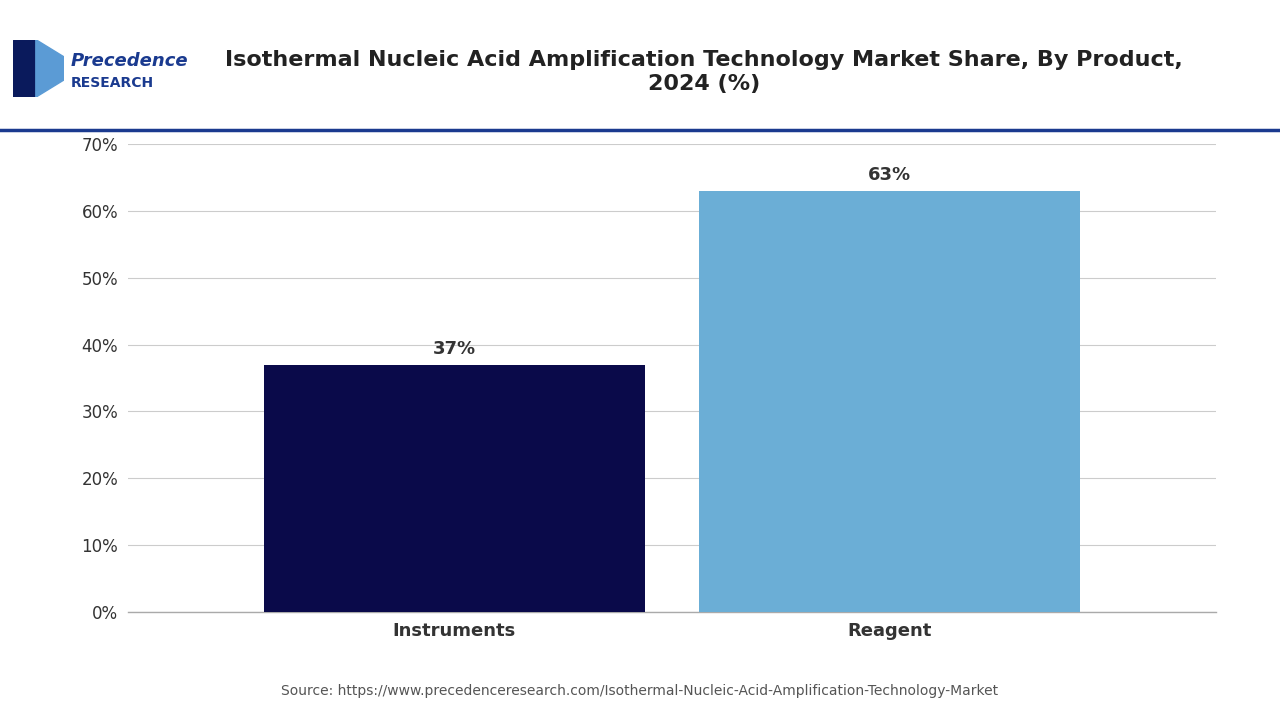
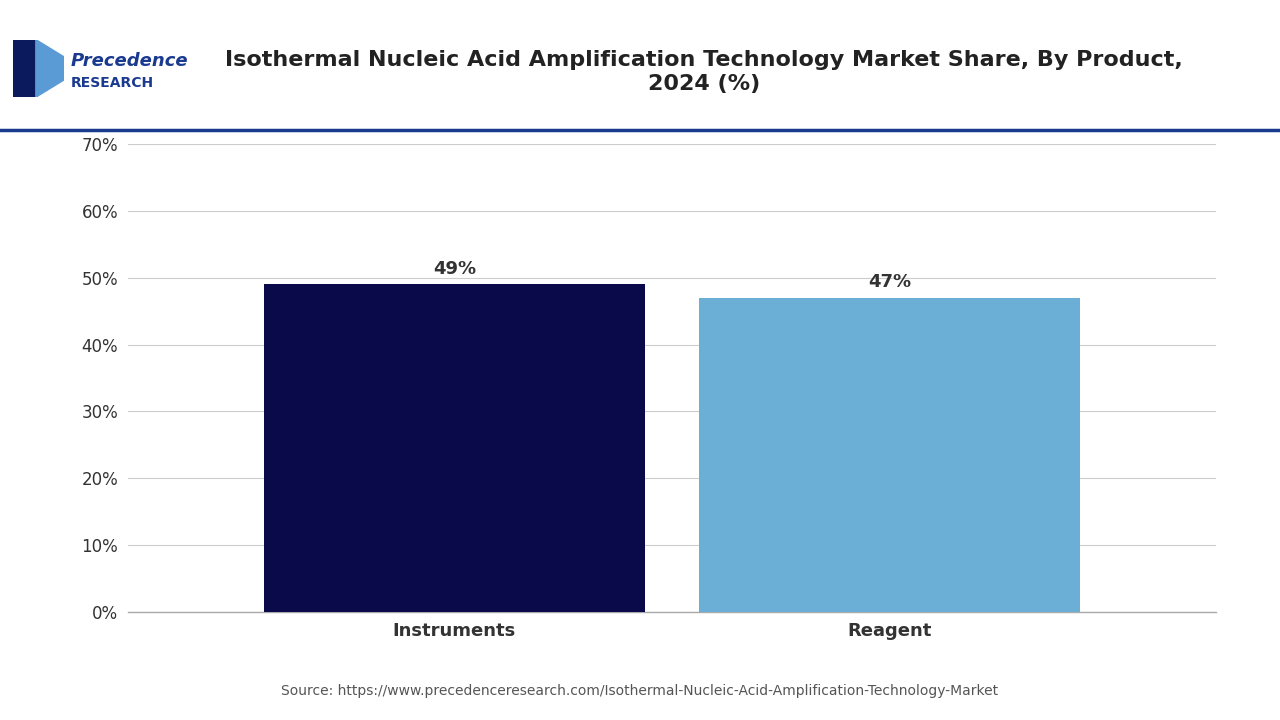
Instruments: 37% -> 49%
Reagent: 63% -> 47%
